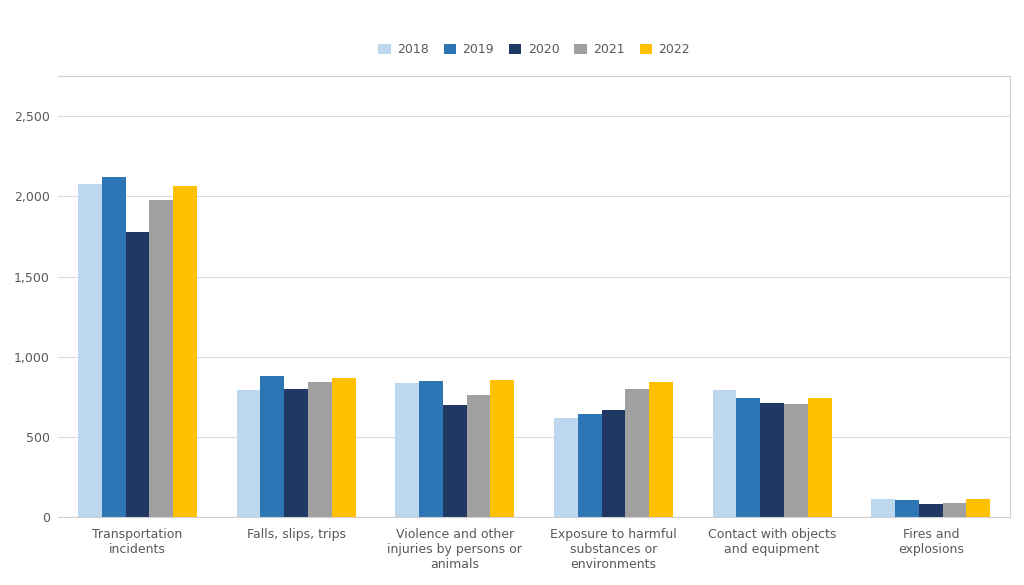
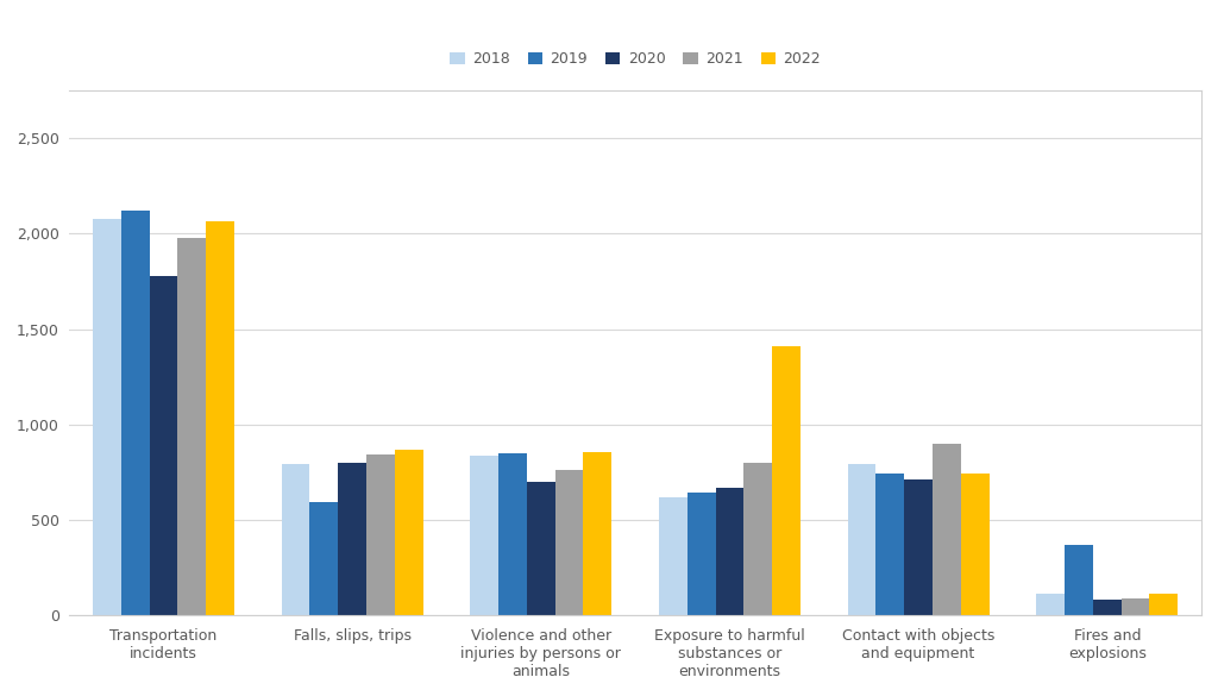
2019/Falls, slips, trips: 880 -> 590
2022/Exposure to harmful substances or environments: 840 -> 1,410
2021/Contact with objects and equipment: 700 -> 900
2019/Fires and explosions: 100 -> 370
